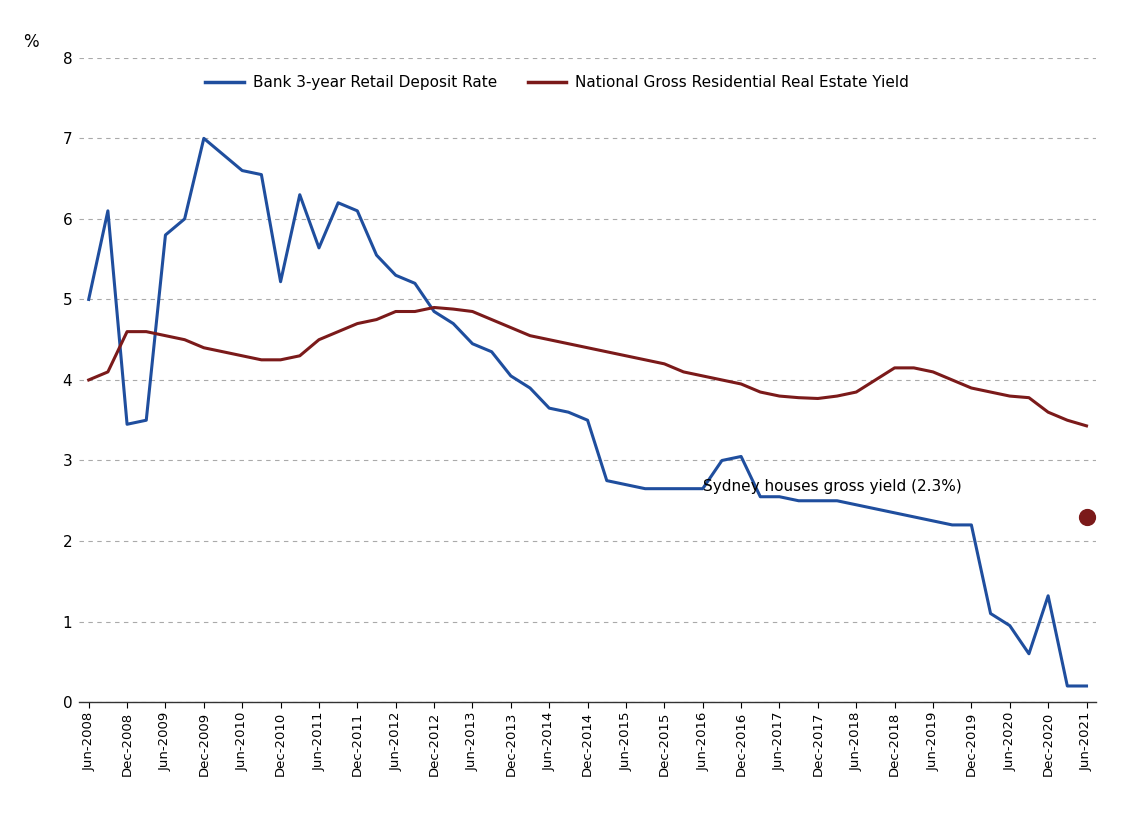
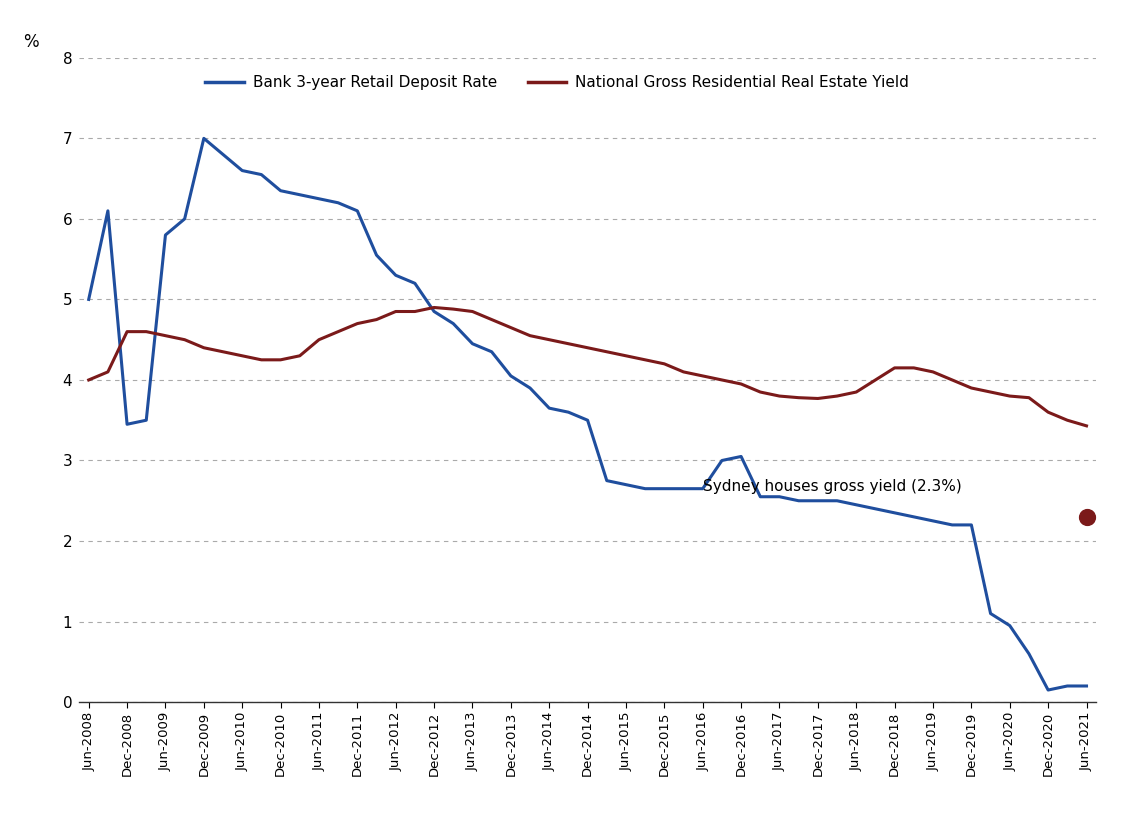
Bank 3-year Retail Deposit Rate/Dec-2010: 5.22 -> 6.35
Bank 3-year Retail Deposit Rate/Jun-2011: 5.64 -> 6.25
Bank 3-year Retail Deposit Rate/Dec-2020: 1.32 -> 0.15
